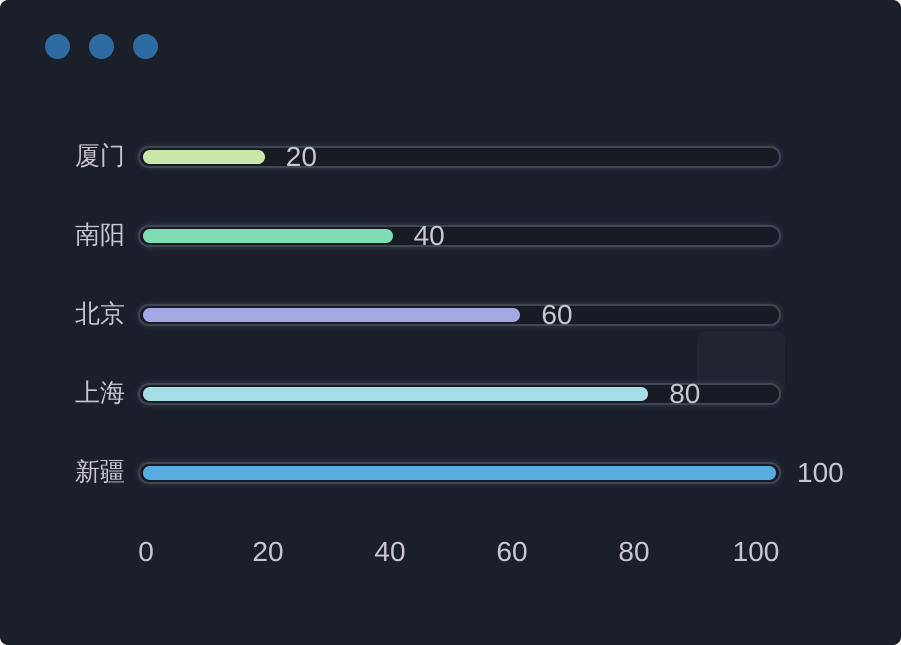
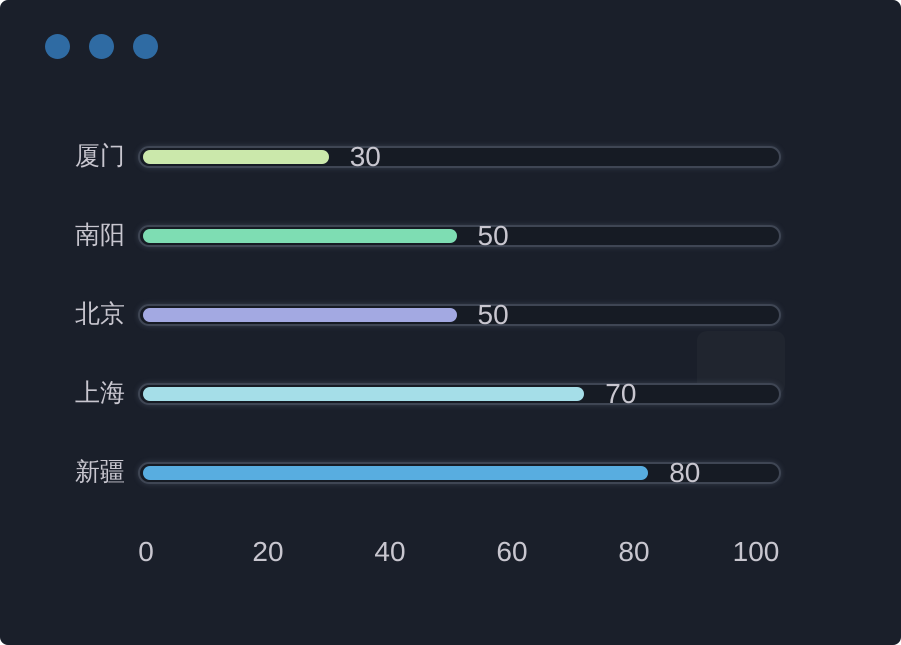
厦门: 20 -> 30
南阳: 40 -> 50
北京: 60 -> 50
上海: 80 -> 70
新疆: 100 -> 80
